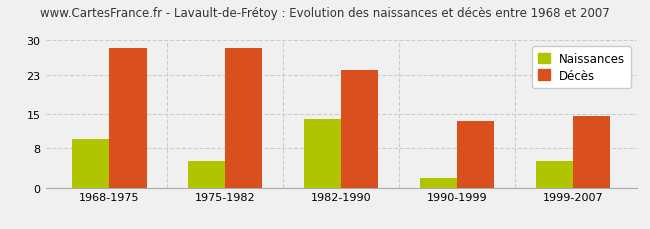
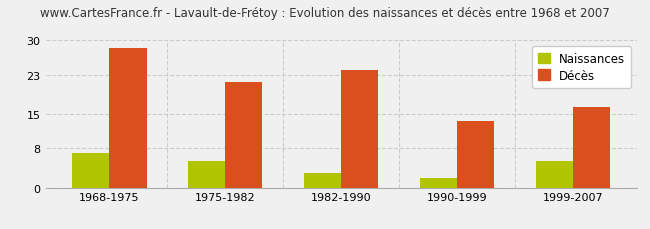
Naissances/1968-1975: 10.0 -> 7.0
Décès/1975-1982: 28.5 -> 21.5
Naissances/1982-1990: 14.0 -> 3.0
Décès/1999-2007: 14.5 -> 16.5
